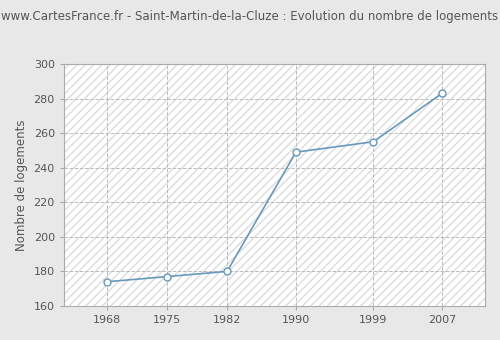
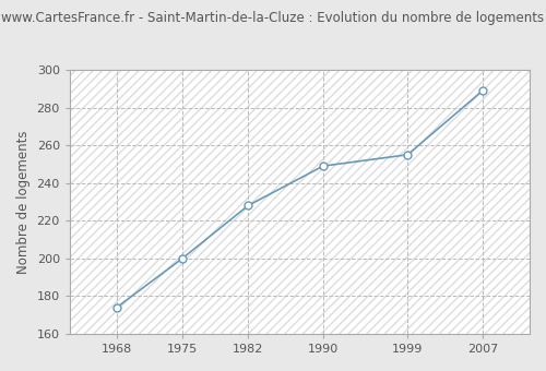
1975: 177 -> 200
1982: 180 -> 228
2007: 283 -> 289
